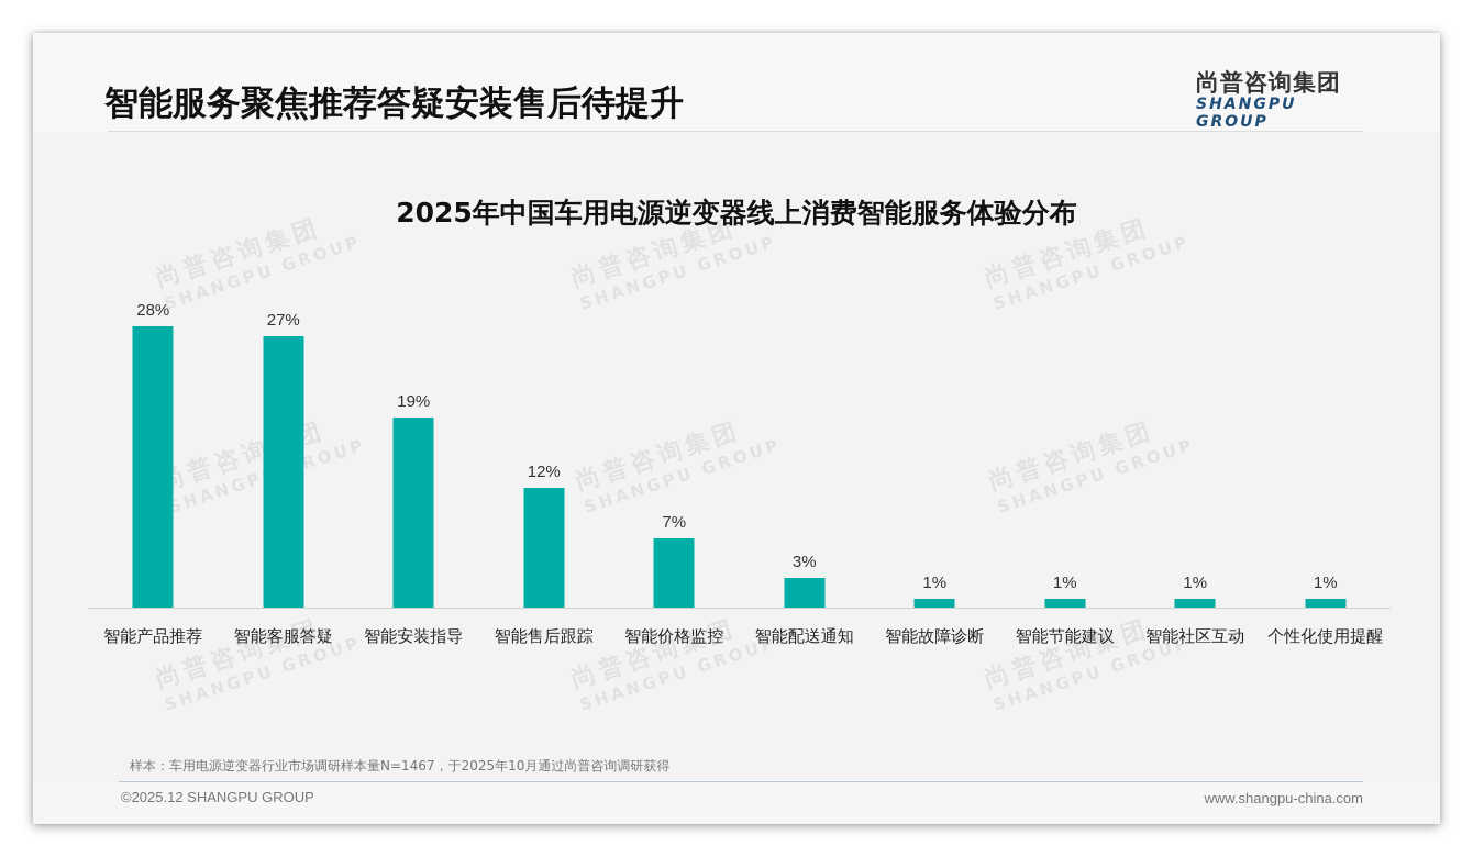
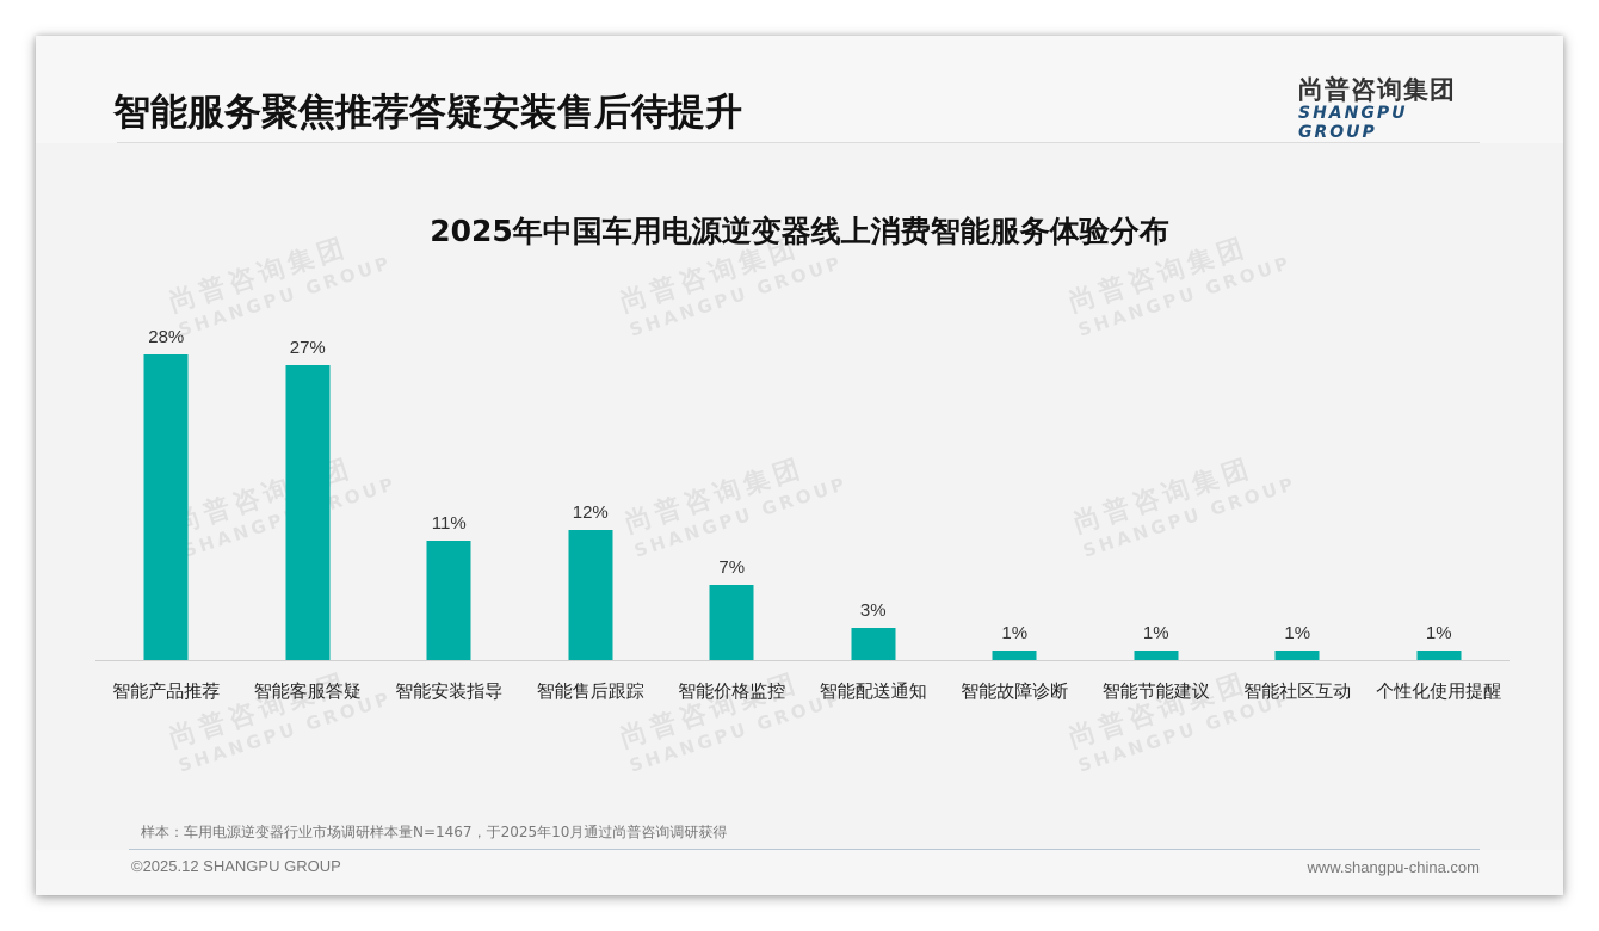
智能安装指导: 19% -> 11%
